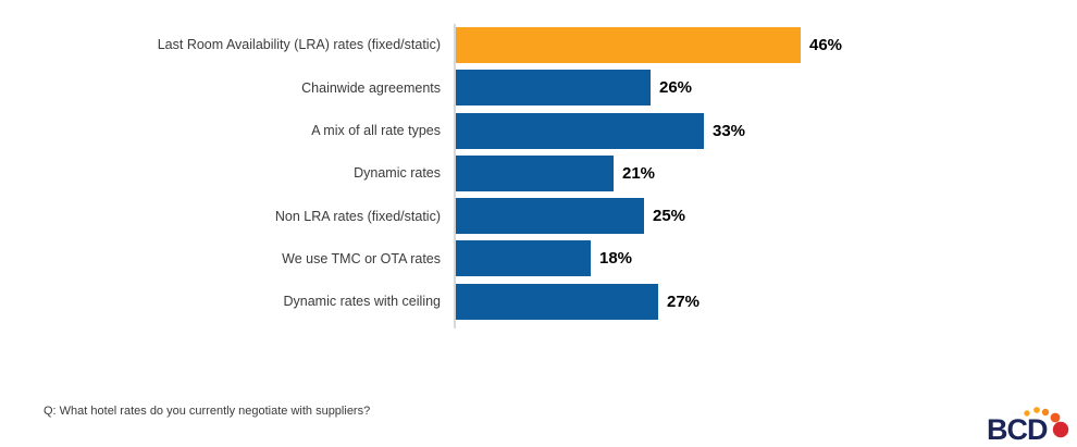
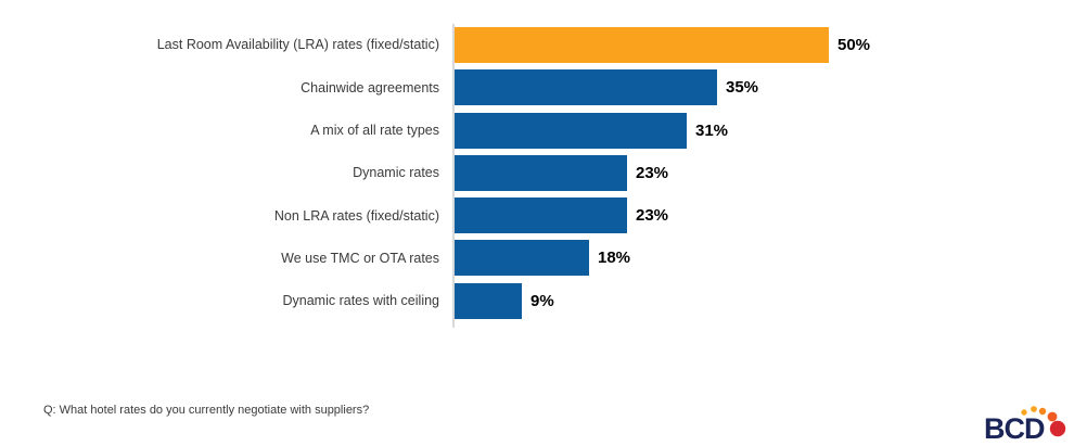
Last Room Availability (LRA) rates (fixed/static): 46% -> 50%
Chainwide agreements: 26% -> 35%
A mix of all rate types: 33% -> 31%
Dynamic rates: 21% -> 23%
Non LRA rates (fixed/static): 25% -> 23%
Dynamic rates with ceiling: 27% -> 9%
